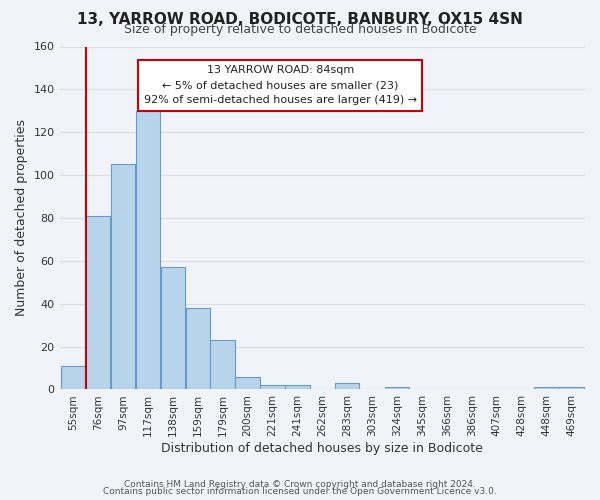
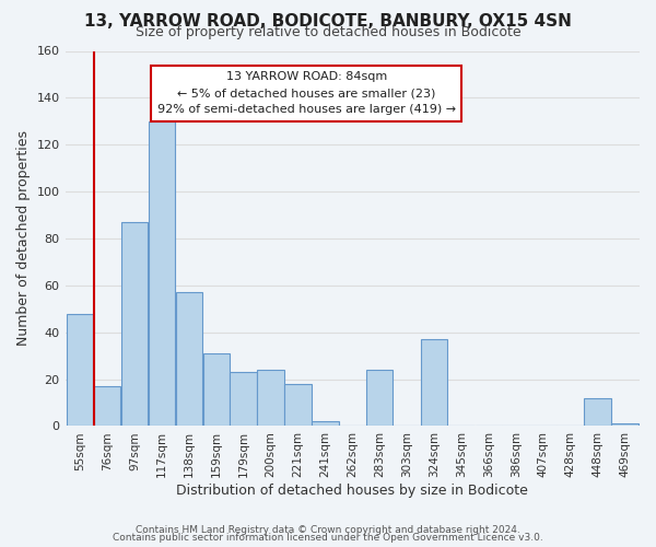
55sqm: 11 -> 48
76sqm: 81 -> 17
97sqm: 105 -> 87
159sqm: 38 -> 31
200sqm: 6 -> 24
221sqm: 2 -> 18
283sqm: 3 -> 24
324sqm: 1 -> 37
448sqm: 1 -> 12
